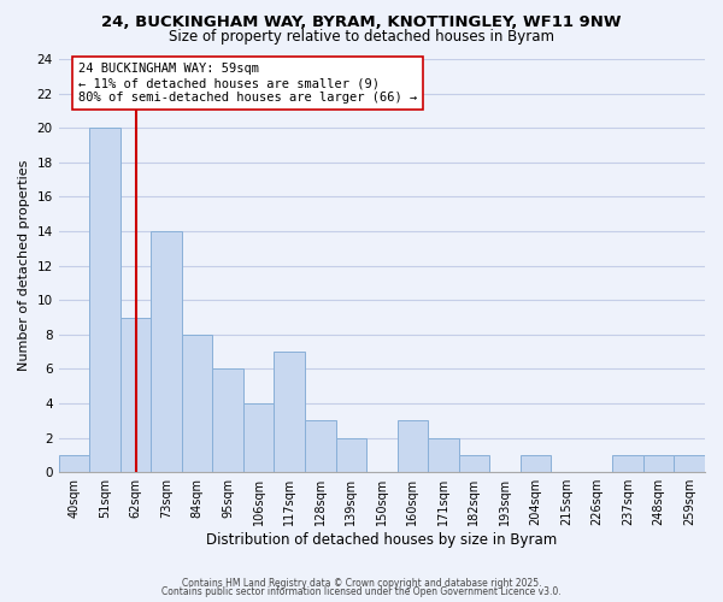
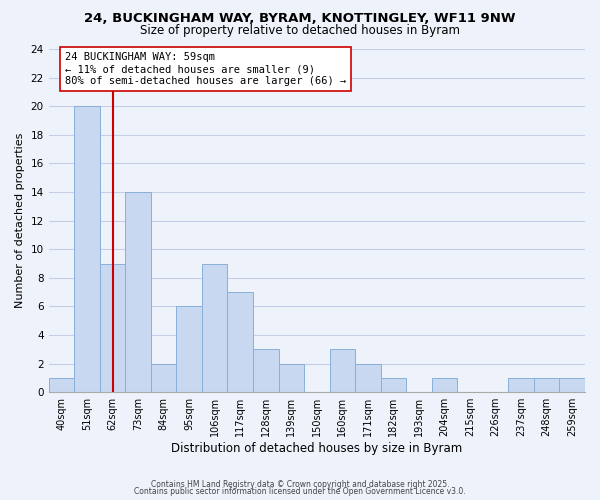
84sqm: 8 -> 2
106sqm: 4 -> 9
